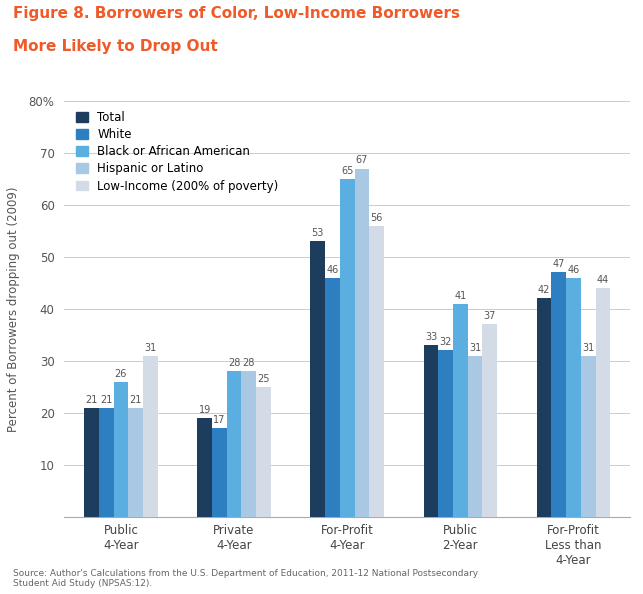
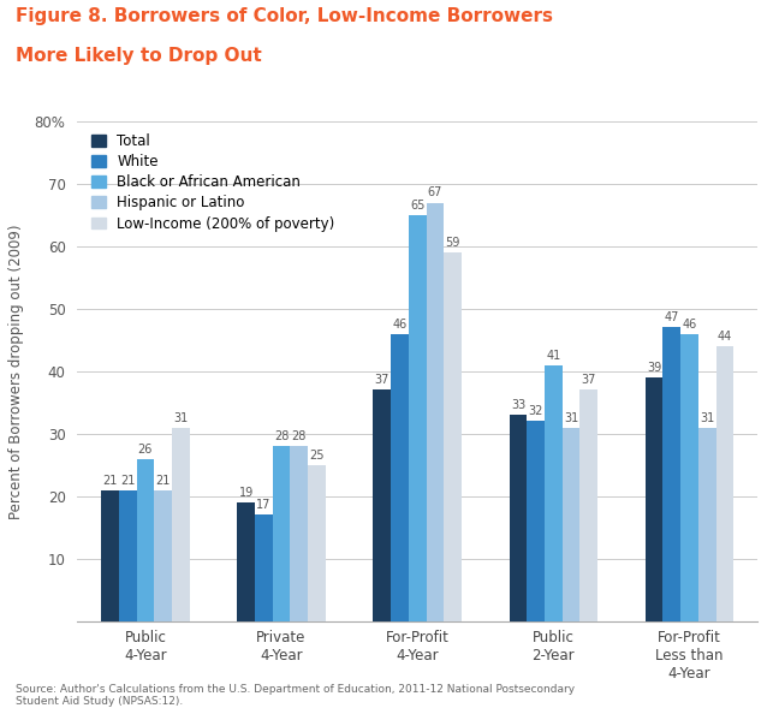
Total/For-Profit 4-Year: 53 -> 37
Low-Income (200% of poverty)/For-Profit 4-Year: 56 -> 59
Total/For-Profit Less than 4-Year: 42 -> 39
